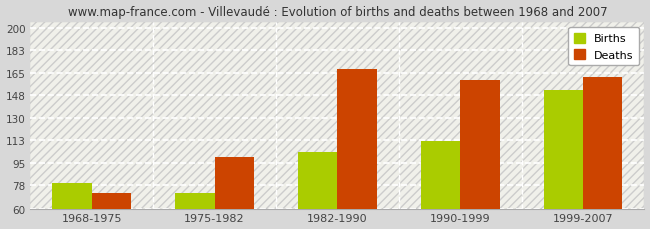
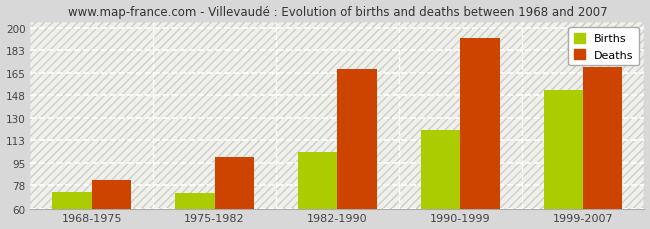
Births/1968-1975: 80 -> 73
Deaths/1968-1975: 72 -> 82
Births/1990-1999: 112 -> 121
Deaths/1990-1999: 160 -> 192
Deaths/1999-2007: 162 -> 170
